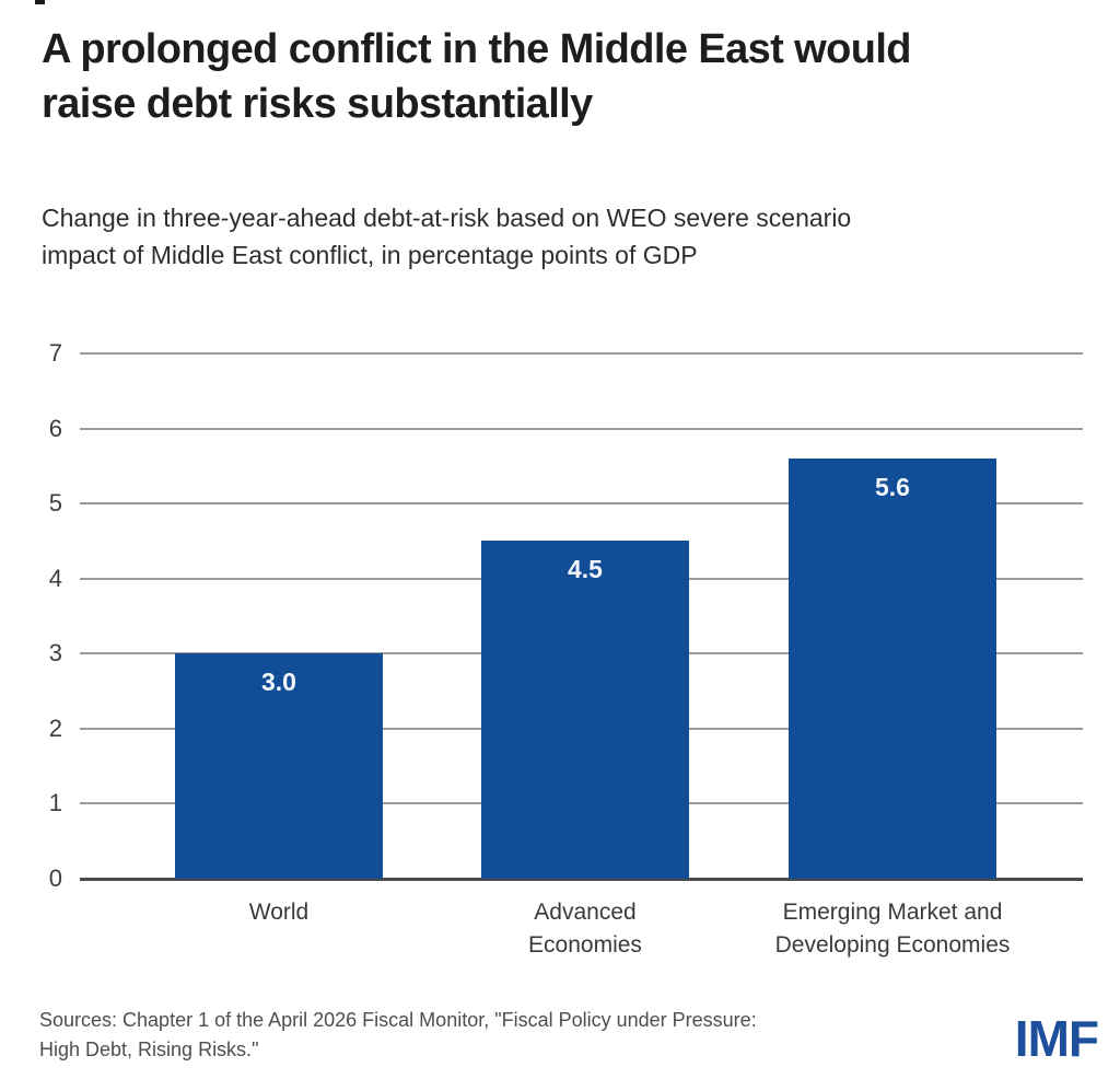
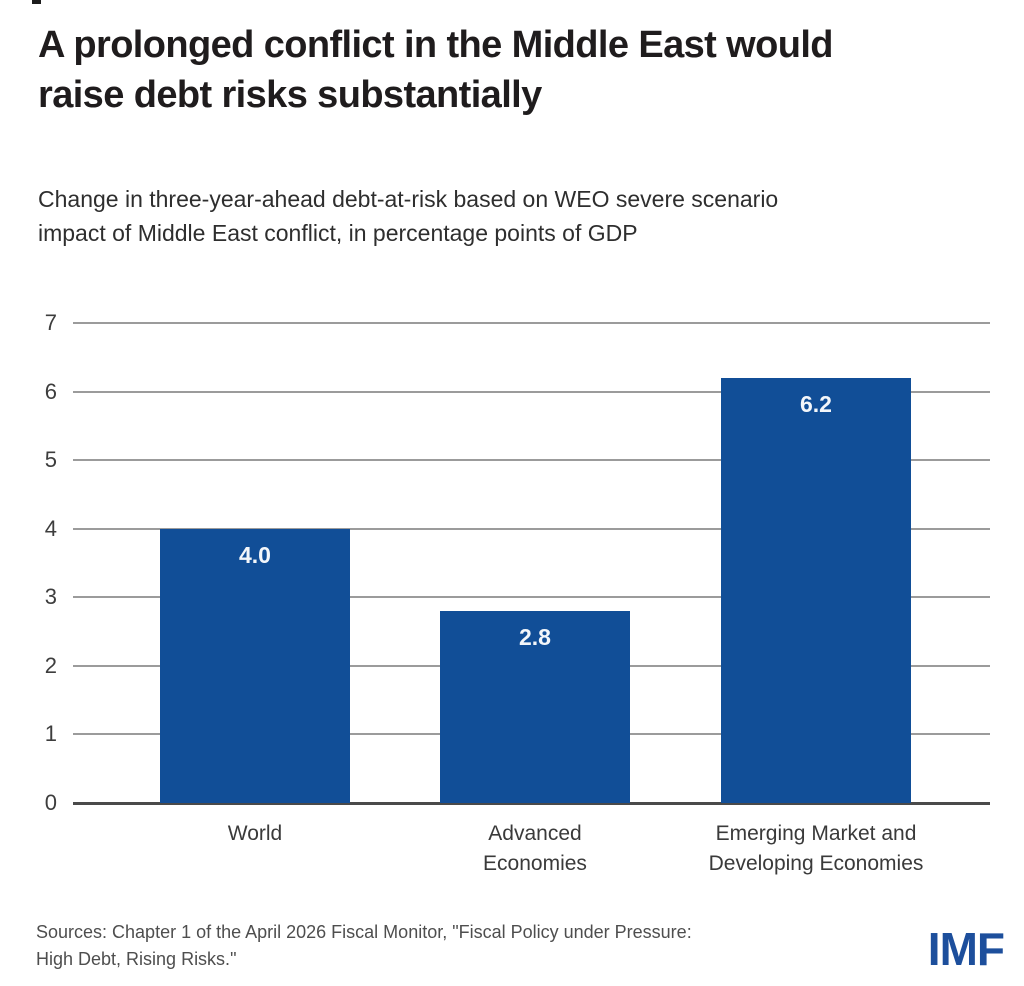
World: 3.0 -> 4.0
Advanced Economies: 4.5 -> 2.8
Emerging Market and Developing Economies: 5.6 -> 6.2
